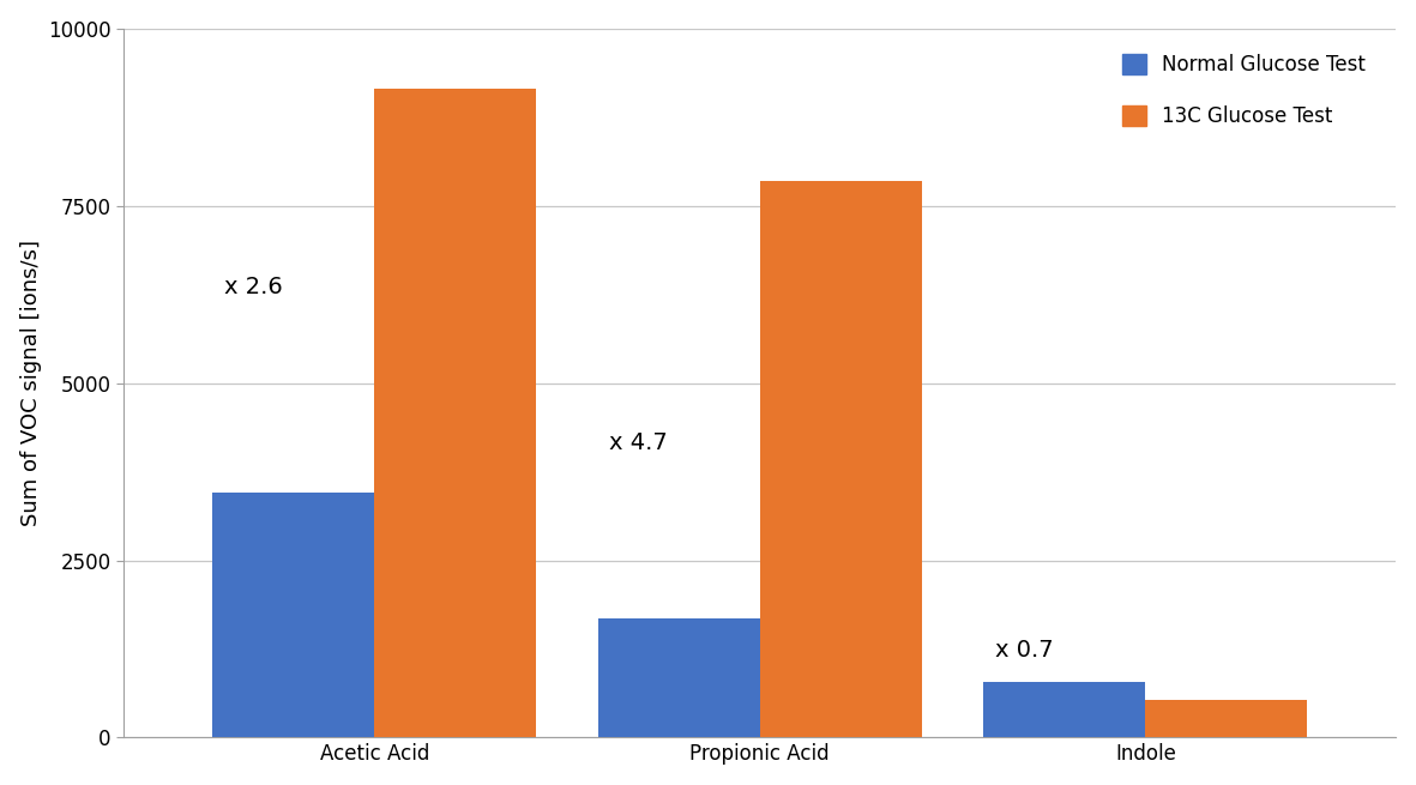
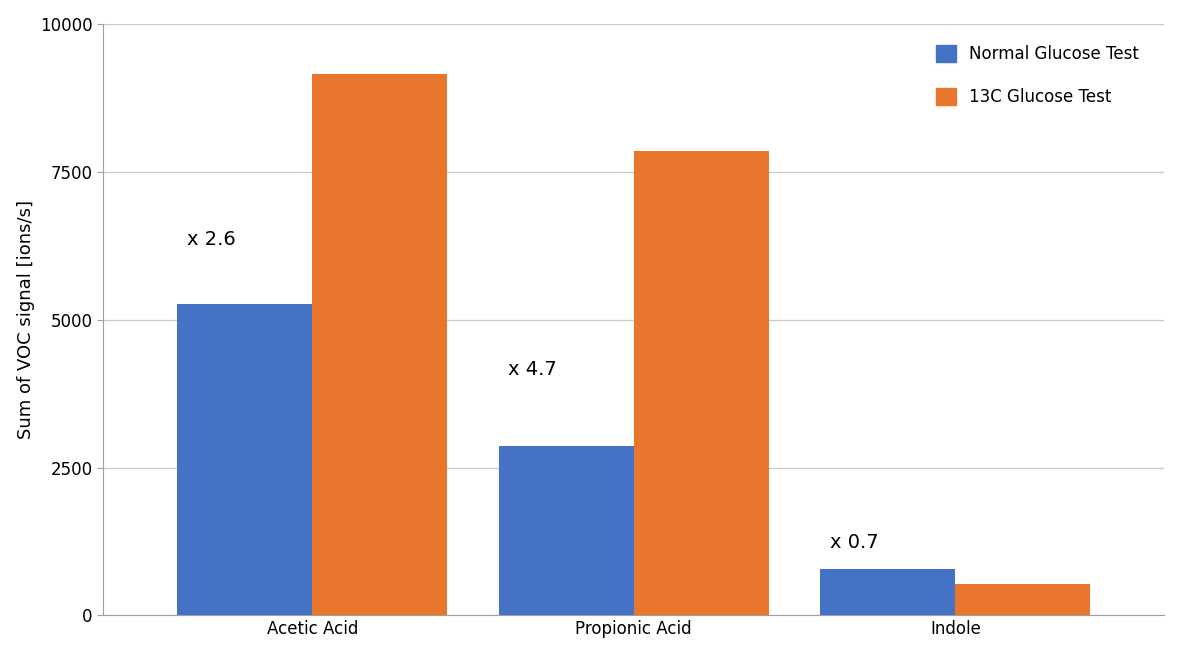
Normal Glucose Test/Acetic Acid: 3450 -> 5260
Normal Glucose Test/Propionic Acid: 1680 -> 2860
